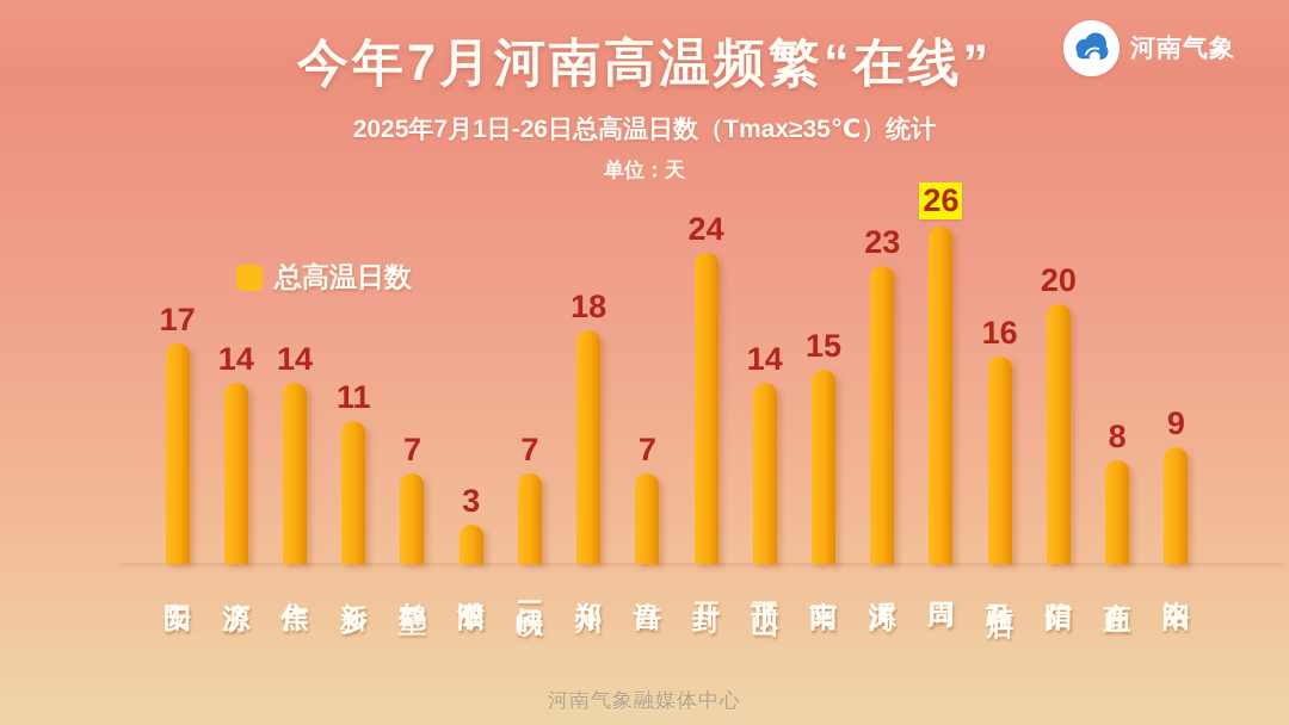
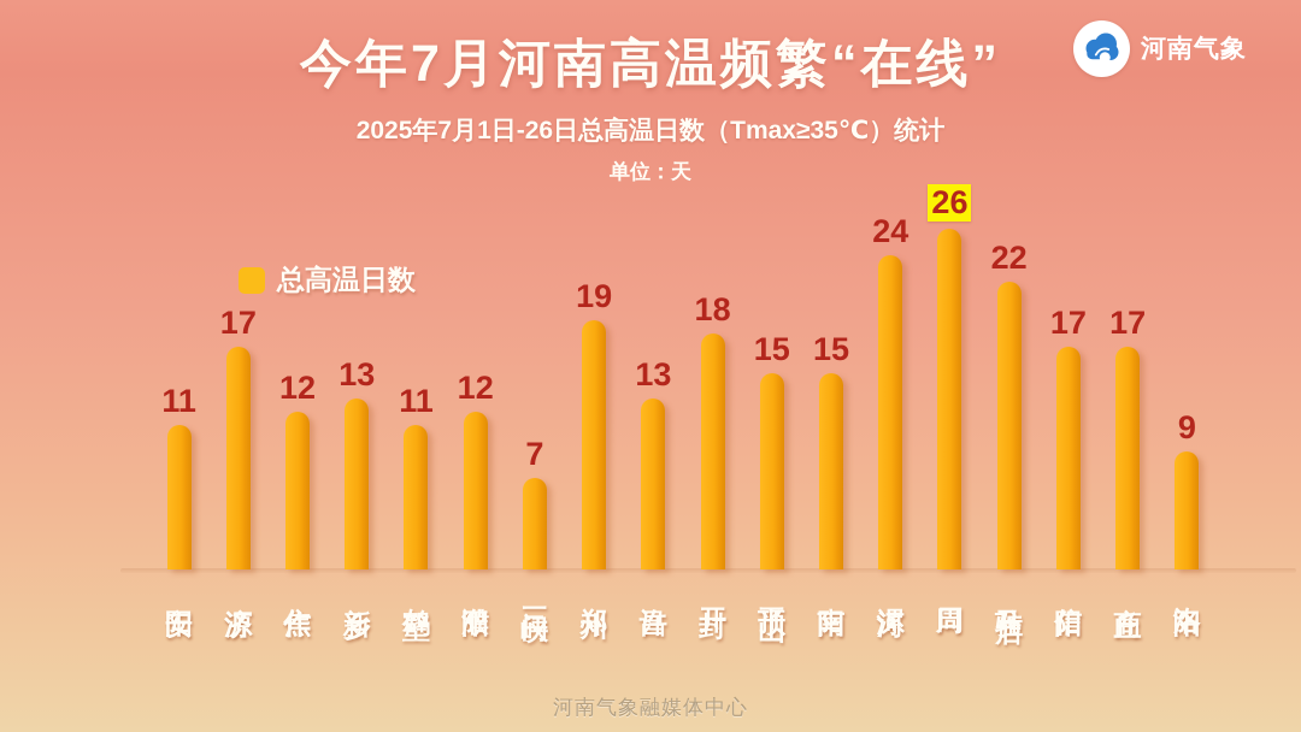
安阳: 17 -> 11
济源: 14 -> 17
焦作: 14 -> 12
新乡: 11 -> 13
鹤壁: 7 -> 11
濮阳: 3 -> 12
郑州: 18 -> 19
许昌: 7 -> 13
开封: 24 -> 18
平顶山: 14 -> 15
漯河: 23 -> 24
驻马店: 16 -> 22
信阳: 20 -> 17
商丘: 8 -> 17
